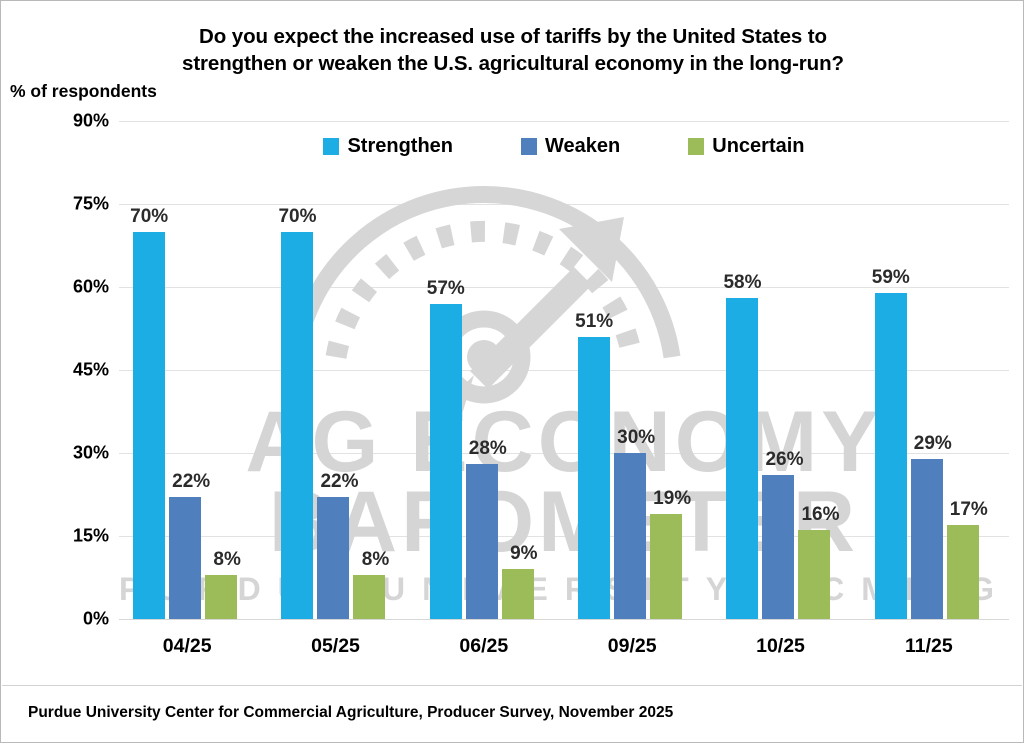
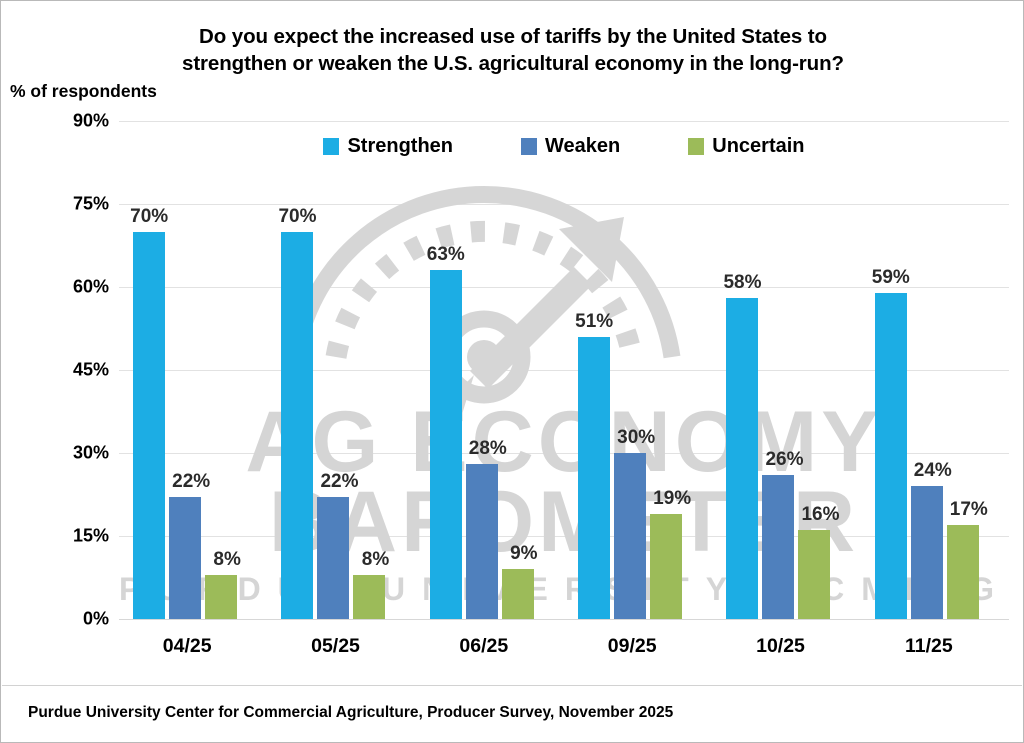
Strengthen/06/25: 57% -> 63%
Weaken/11/25: 29% -> 24%
